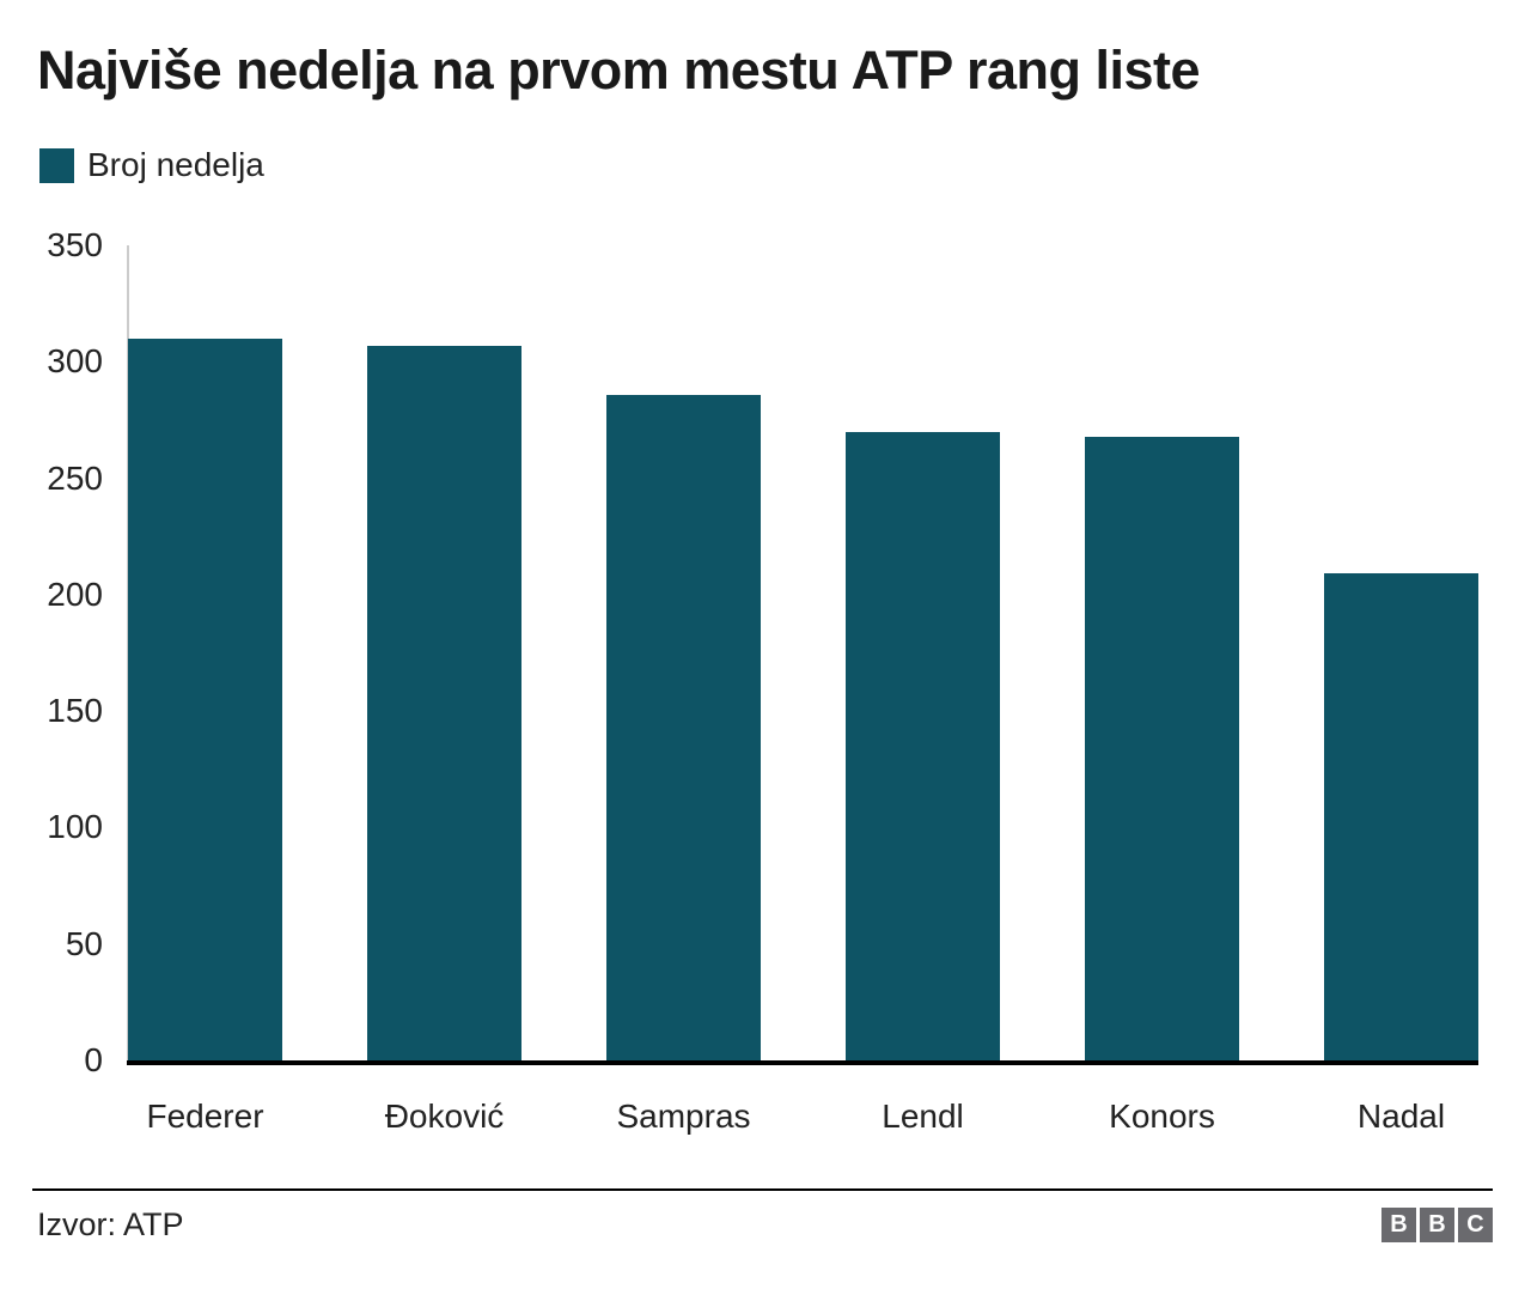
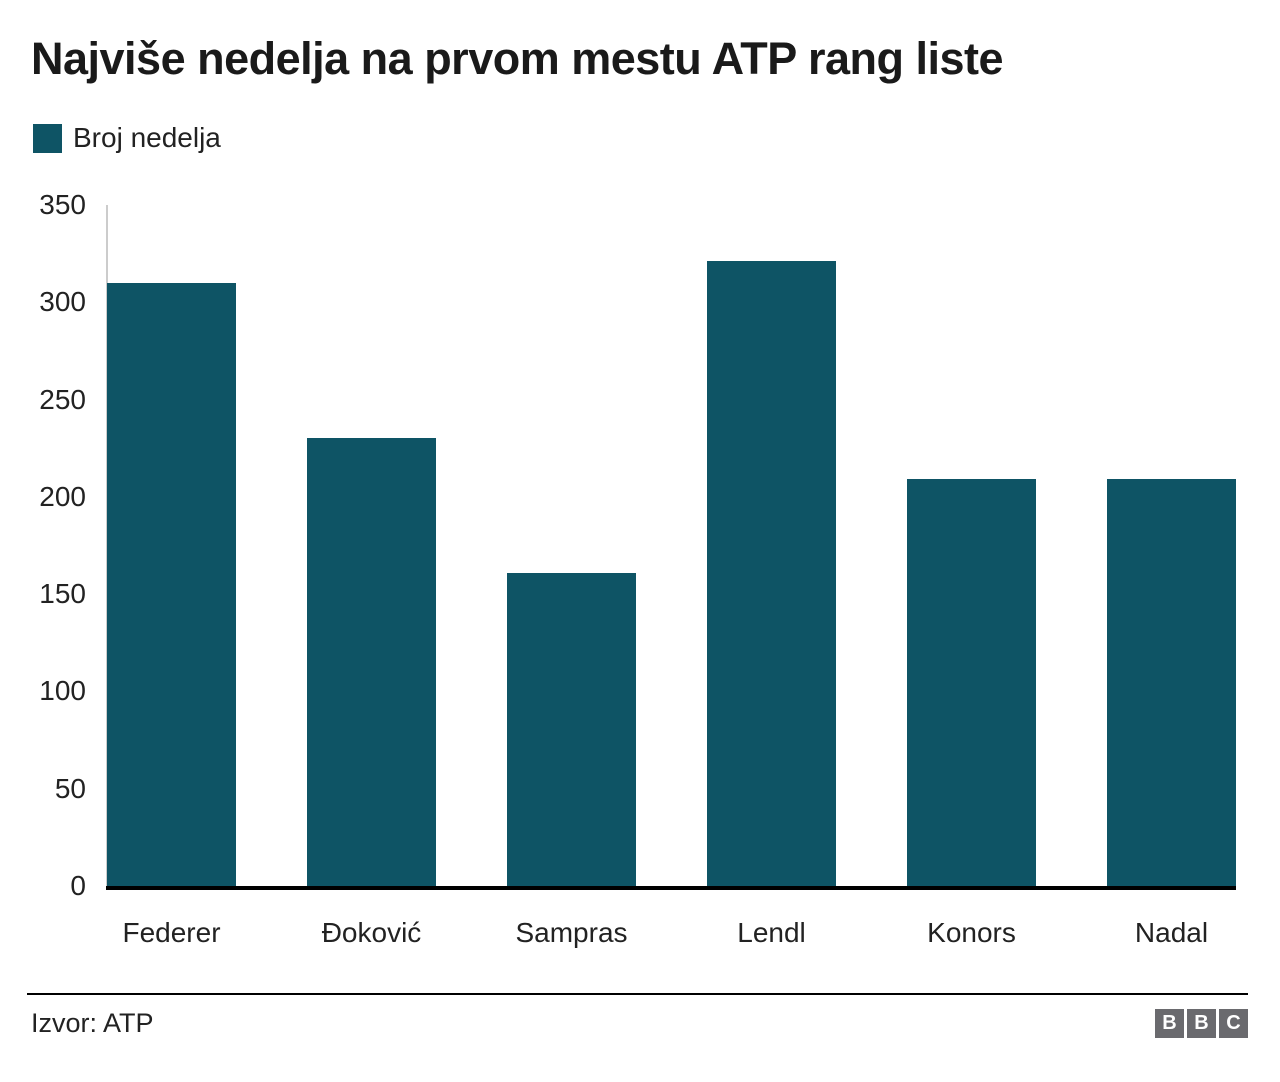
Đoković: 307 -> 230
Sampras: 286 -> 161
Lendl: 270 -> 321
Konors: 268 -> 209
